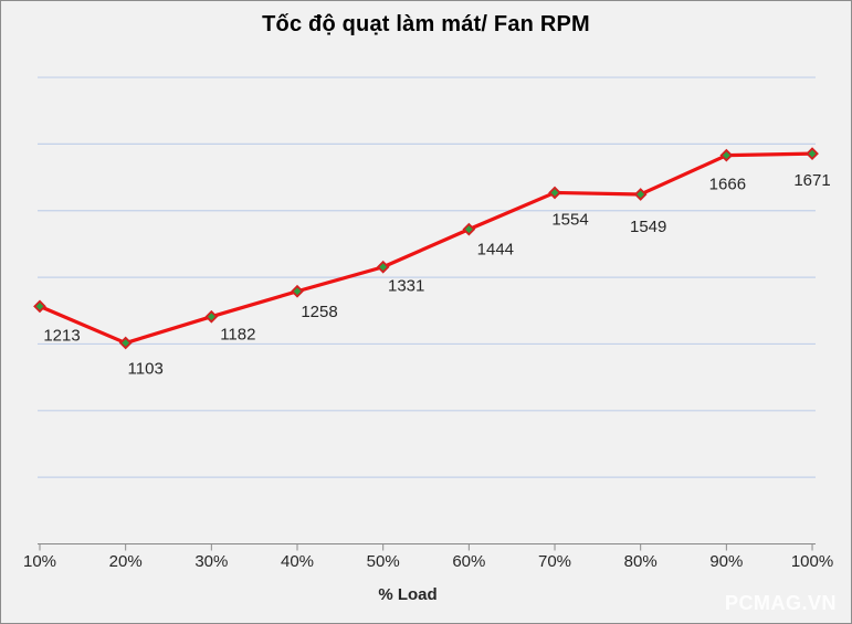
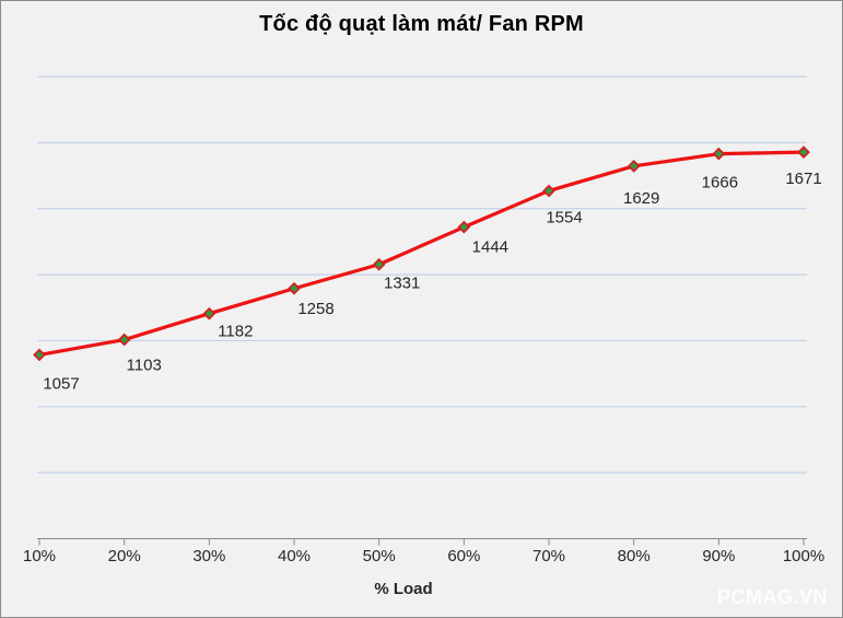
10%: 1213 -> 1057
80%: 1549 -> 1629
